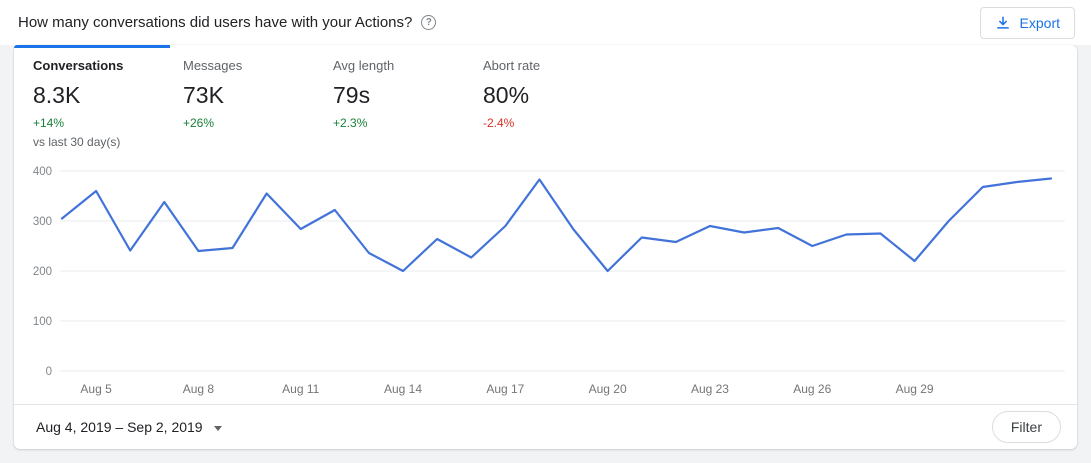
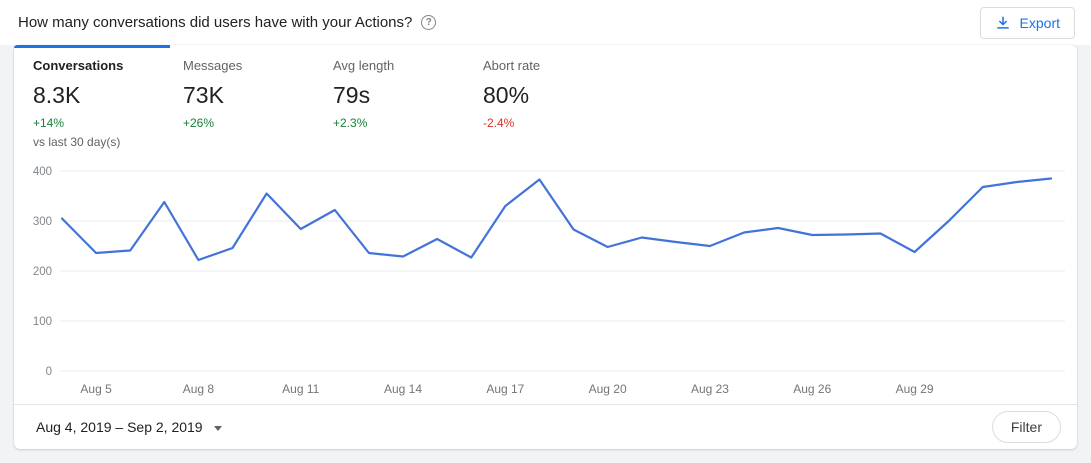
Aug 5: 360 -> 240
Aug 8: 240 -> 220
Aug 14: 200 -> 230
Aug 17: 290 -> 330
Aug 20: 200 -> 250
Aug 23: 290 -> 250
Aug 26: 250 -> 270
Aug 29: 220 -> 240
